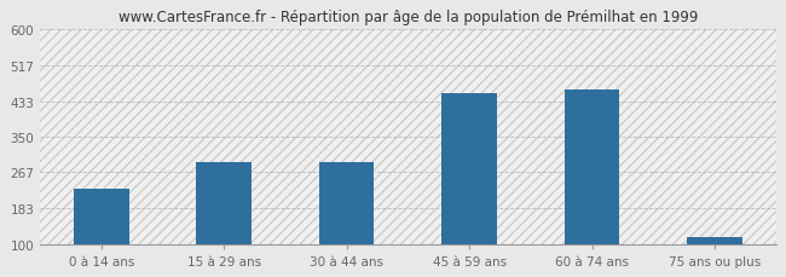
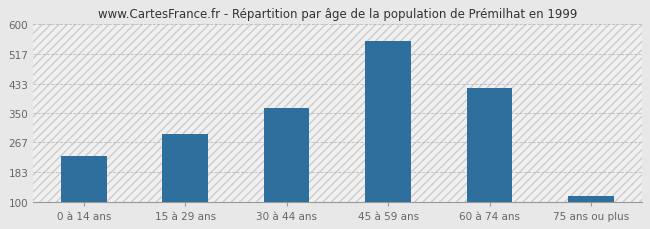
30 à 44 ans: 290 -> 365
45 à 59 ans: 450 -> 553
60 à 74 ans: 460 -> 420
